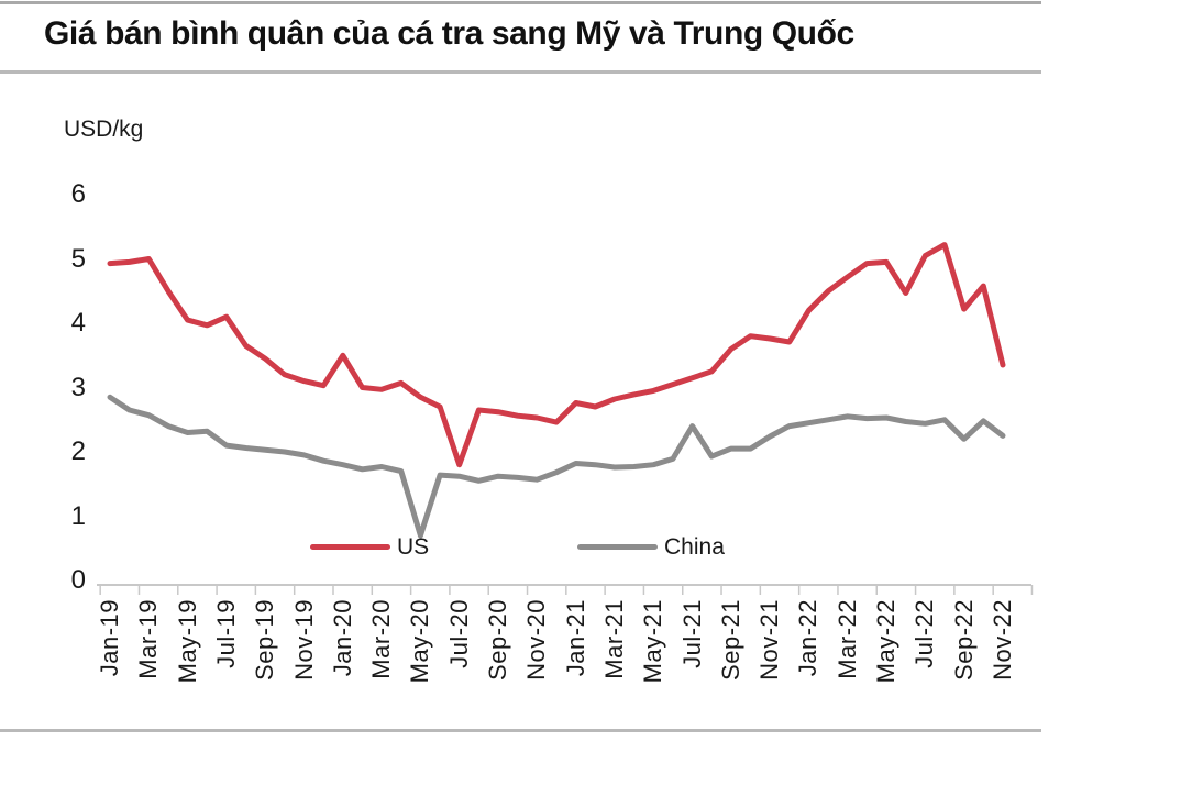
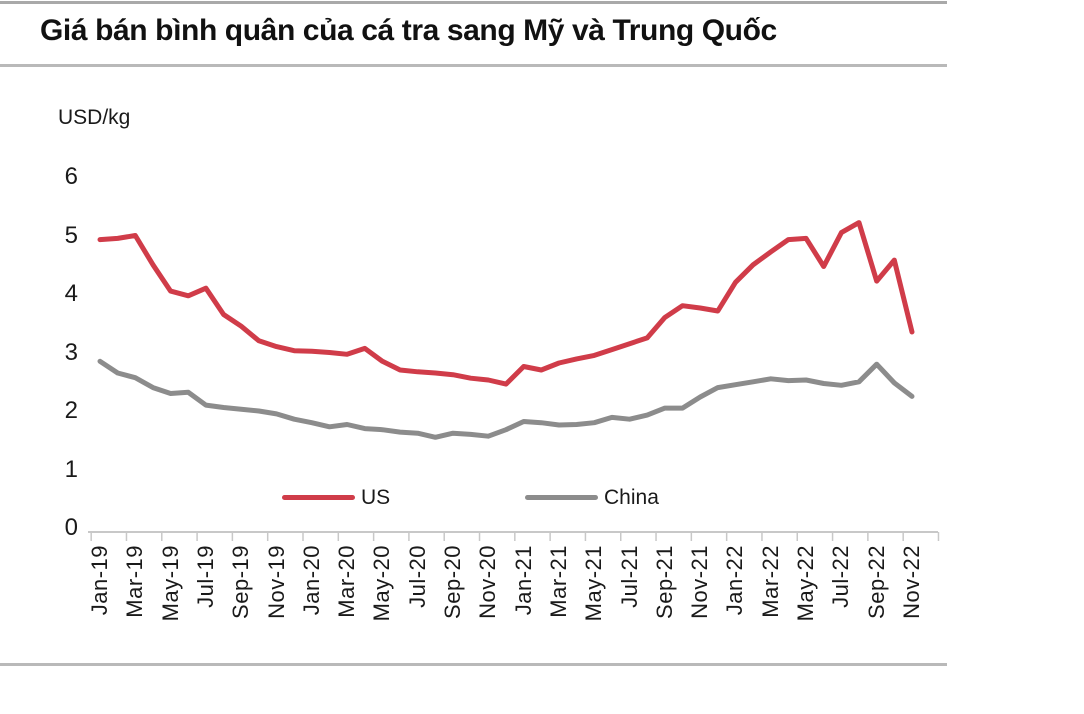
US/Jan-20: 3.5 -> 3.0
China/May-20: 0.7 -> 1.7
US/Jul-20: 1.8 -> 2.7
China/Jul-21: 2.4 -> 1.9
China/Sep-22: 2.2 -> 2.8
